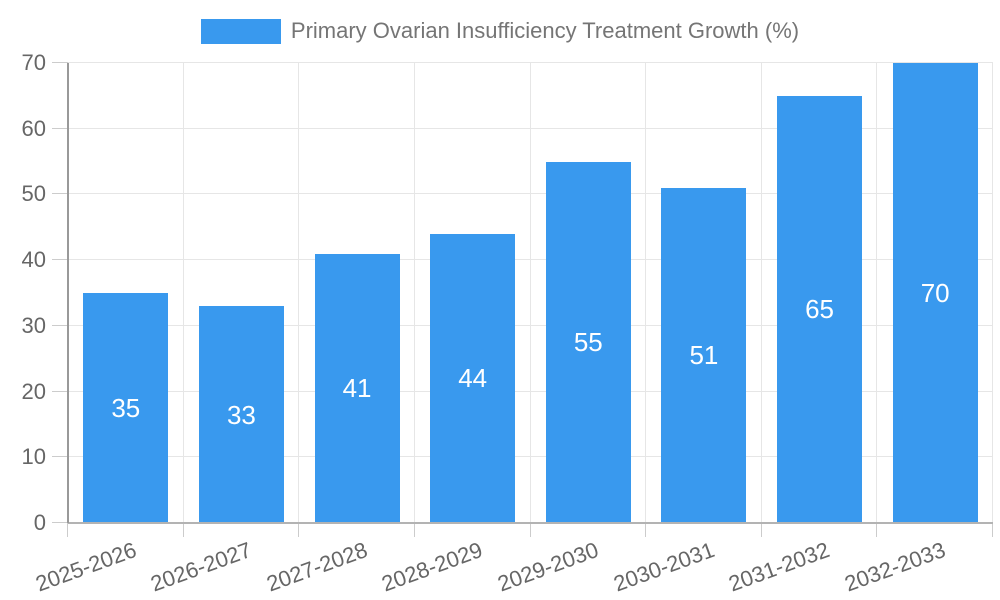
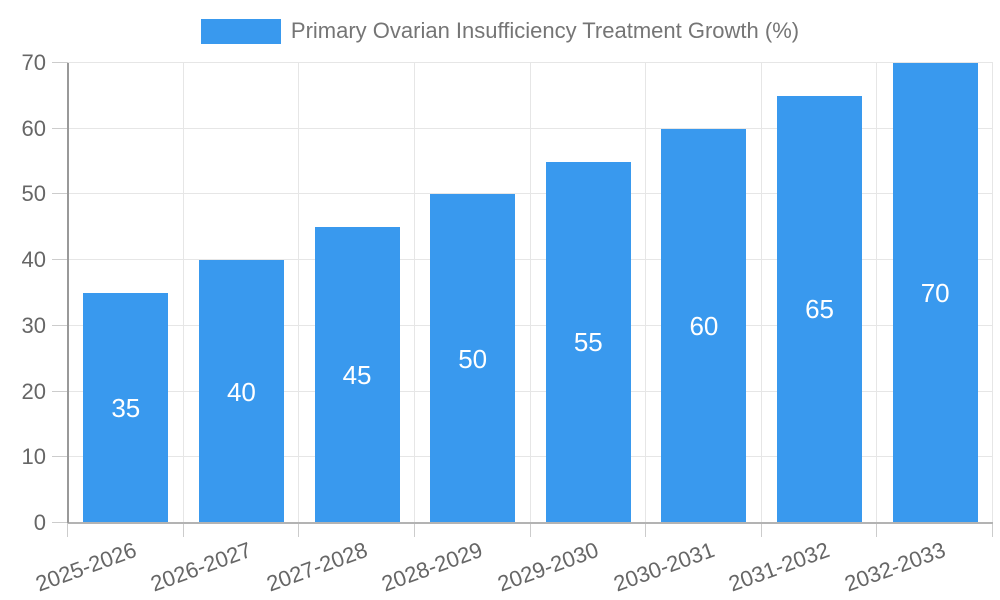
2026-2027: 33 -> 40
2027-2028: 41 -> 45
2028-2029: 44 -> 50
2030-2031: 51 -> 60
